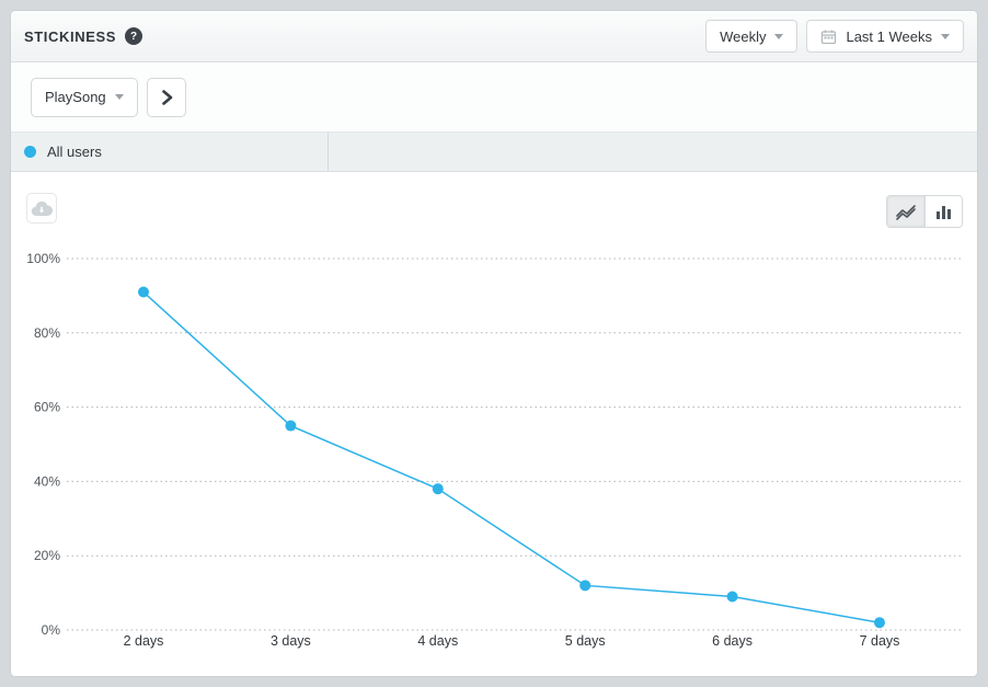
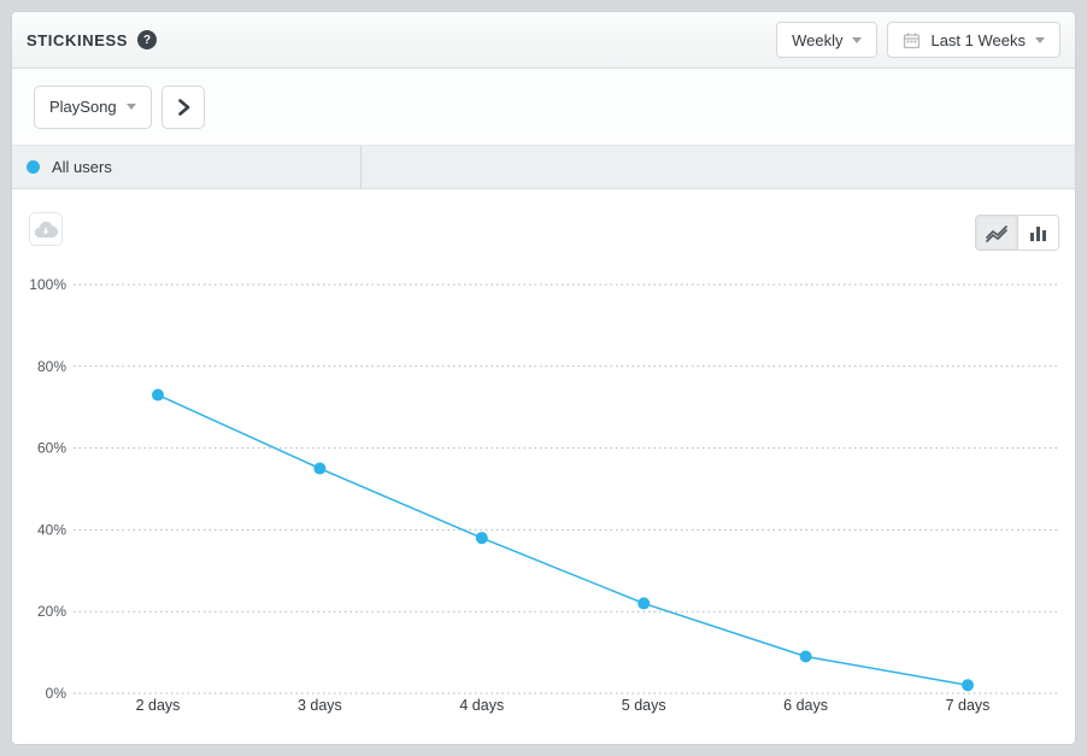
2 days: 91% -> 73%
5 days: 12% -> 22%
